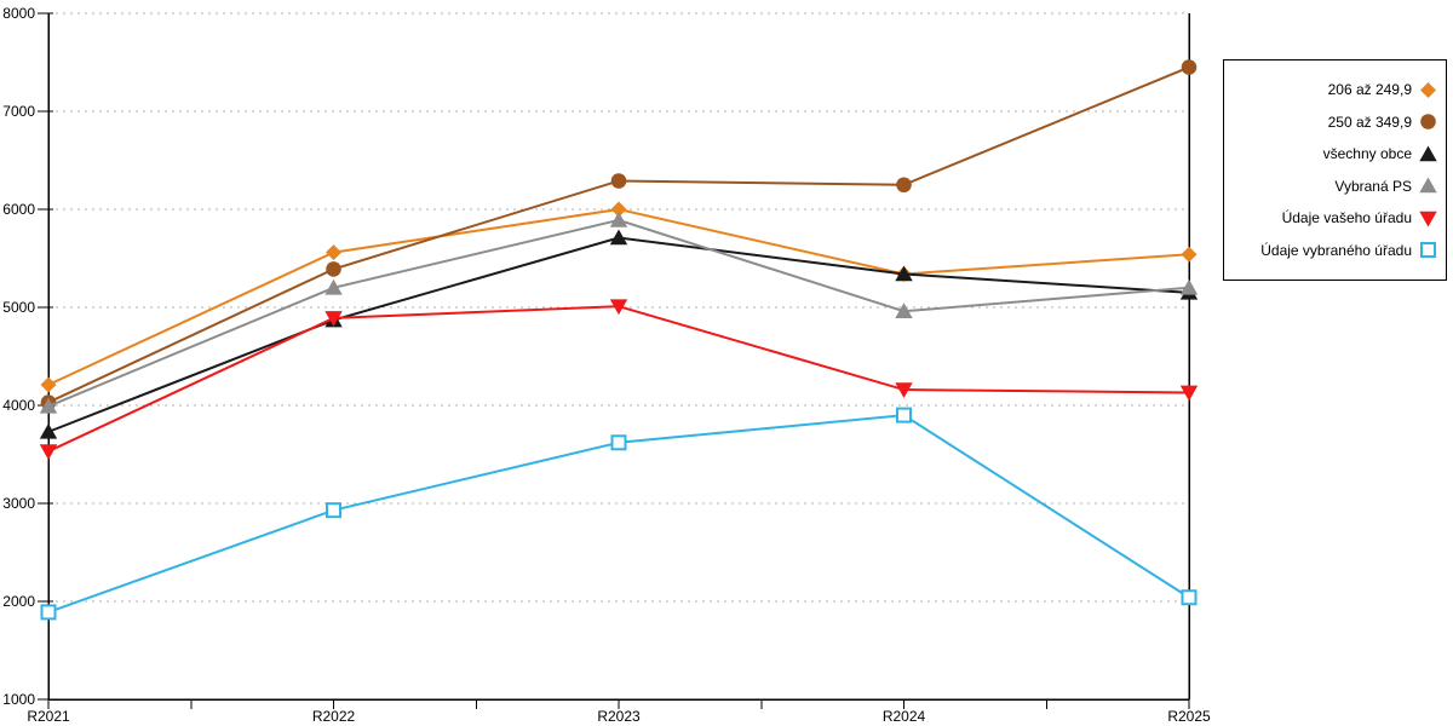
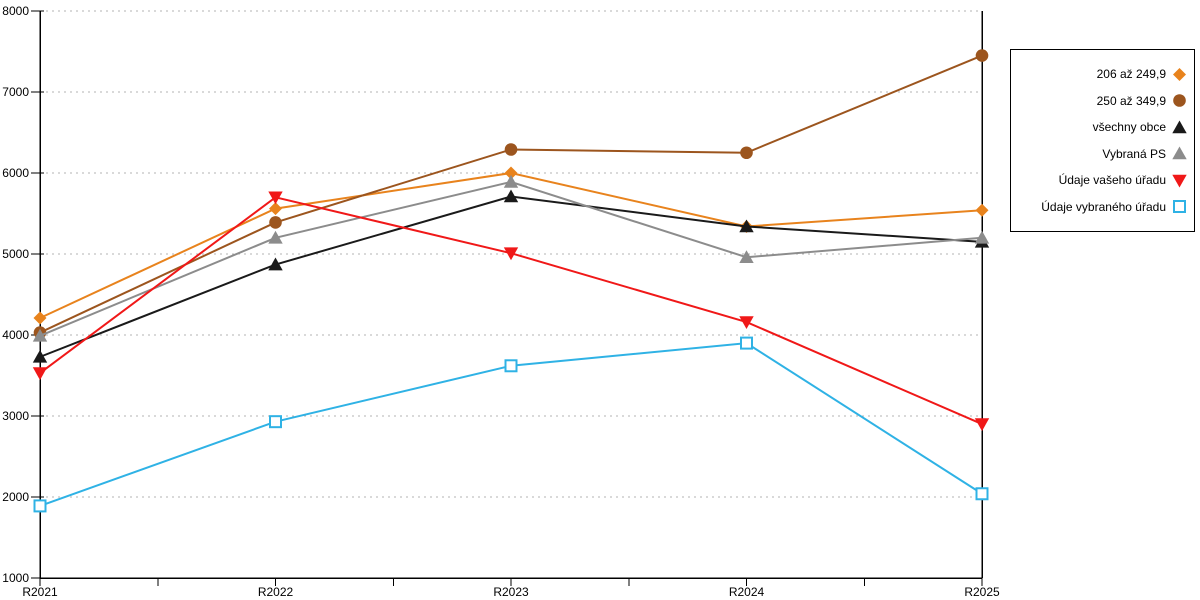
Údaje vašeho úřadu/R2022: 4900 -> 5700
Údaje vašeho úřadu/R2025: 4100 -> 2900
